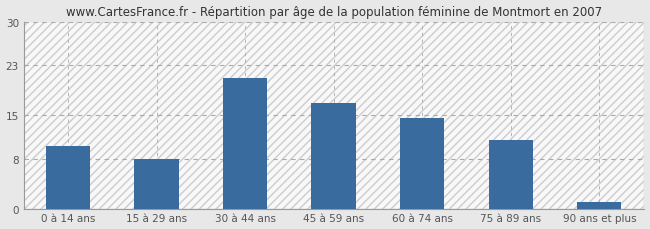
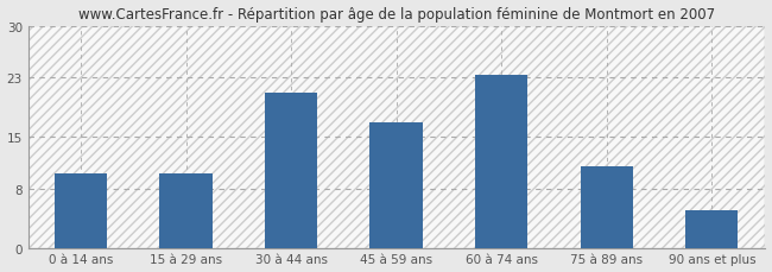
15 à 29 ans: 8.0 -> 10.0
60 à 74 ans: 14.5 -> 23.4
90 ans et plus: 1.0 -> 5.0
